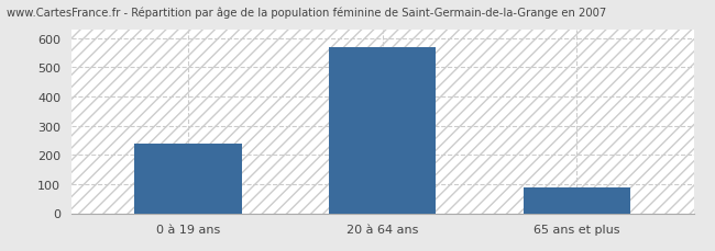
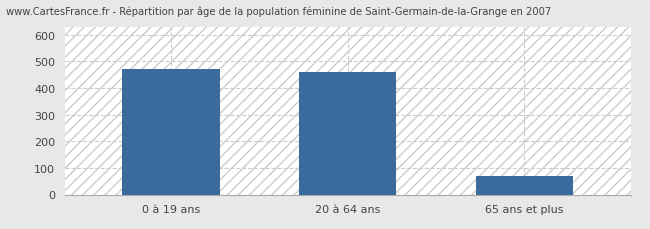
0 à 19 ans: 240 -> 470
20 à 64 ans: 570 -> 460
65 ans et plus: 90 -> 70
